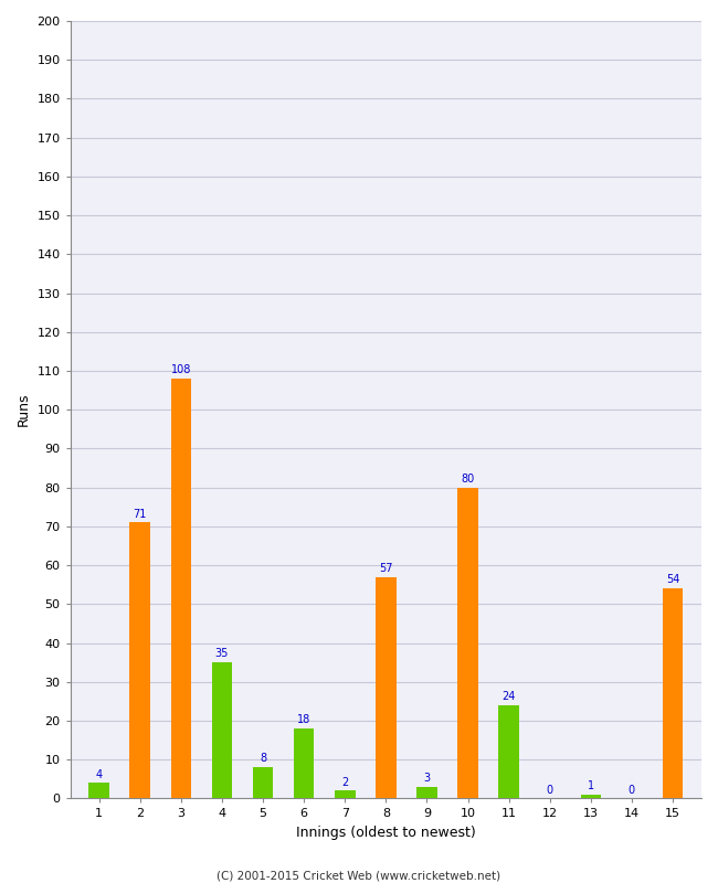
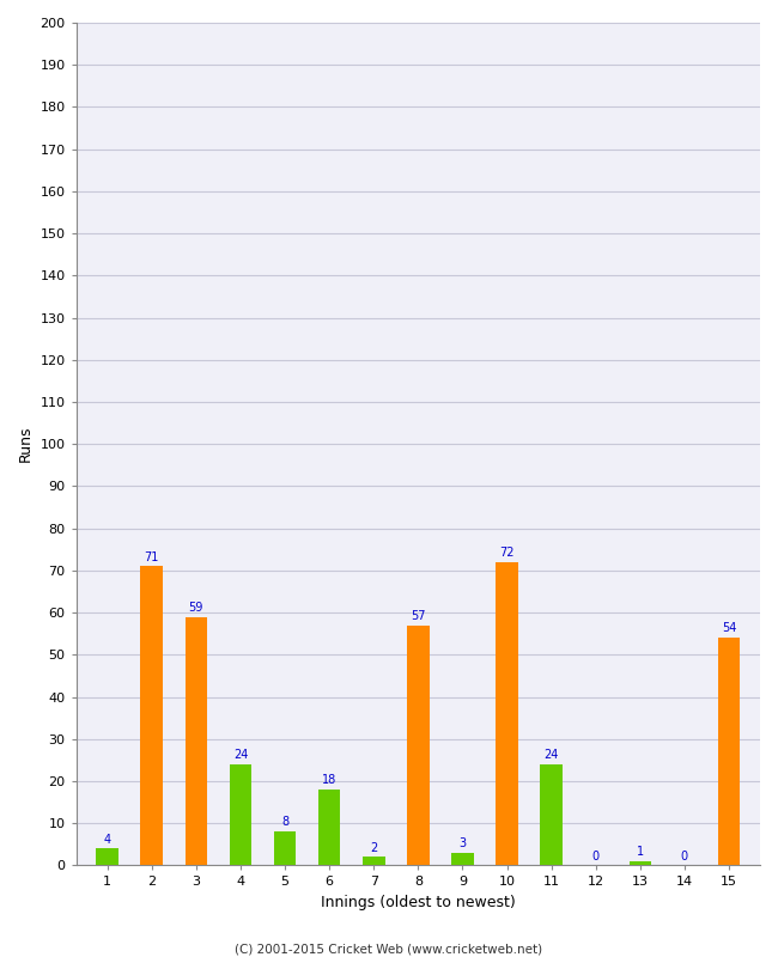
3: 108 -> 59
4: 35 -> 24
10: 80 -> 72
